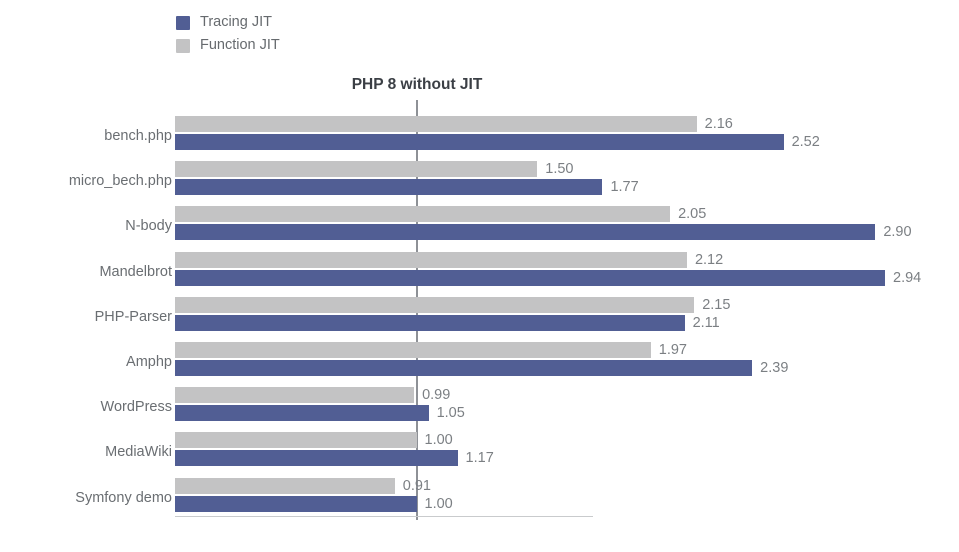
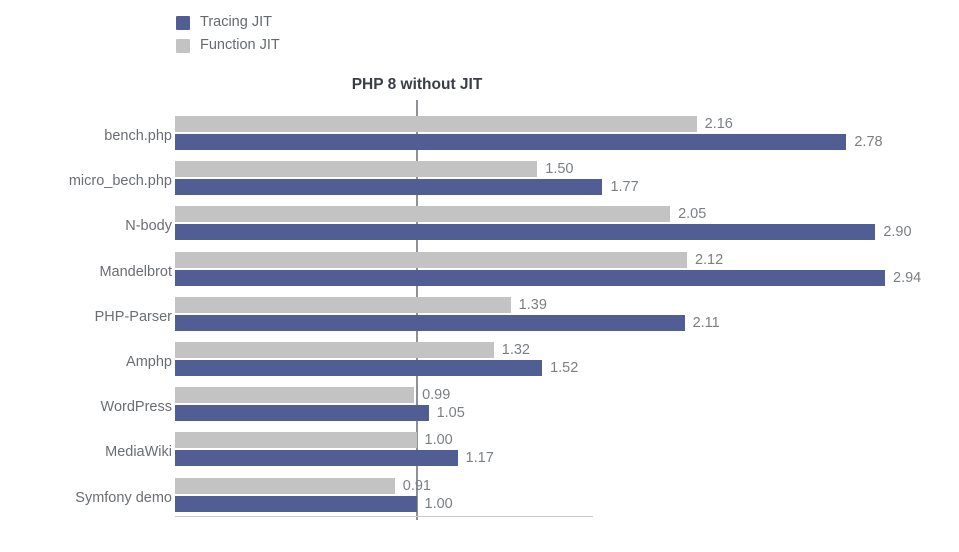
Tracing JIT/bench.php: 2.52 -> 2.78
Function JIT/PHP-Parser: 2.15 -> 1.39
Function JIT/Amphp: 1.97 -> 1.32
Tracing JIT/Amphp: 2.39 -> 1.52
